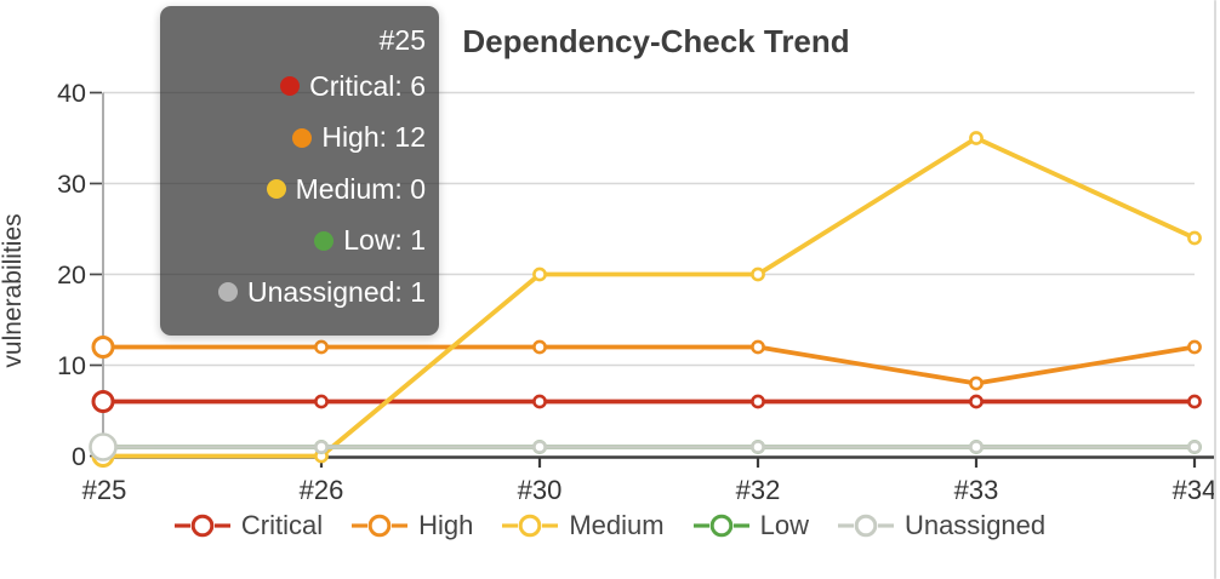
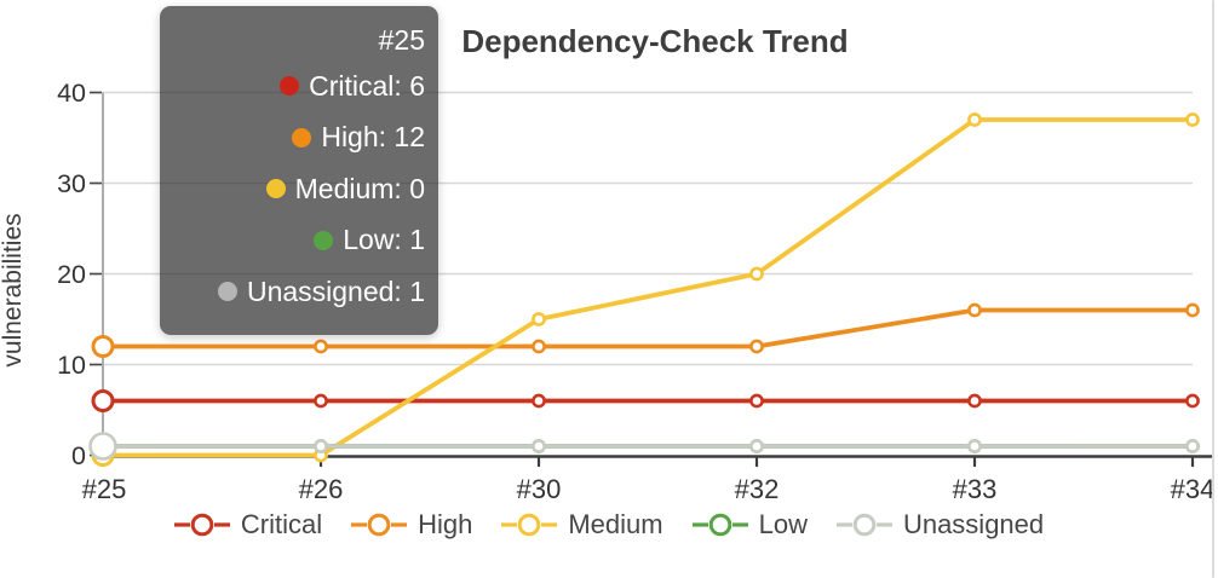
Medium/#30: 20 -> 15
High/#33: 8 -> 16
Medium/#33: 35 -> 37
High/#34: 12 -> 16
Medium/#34: 24 -> 37
